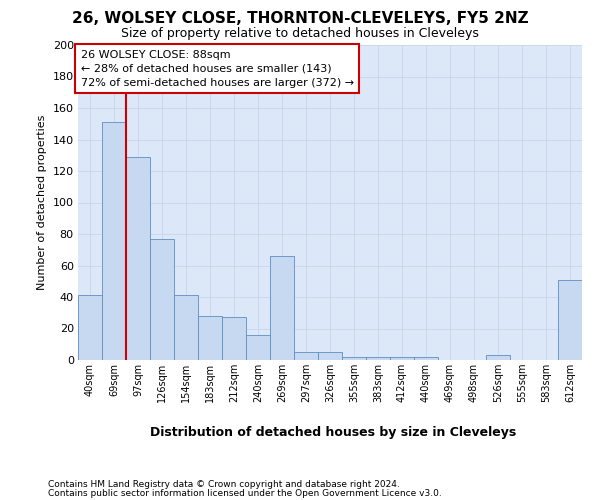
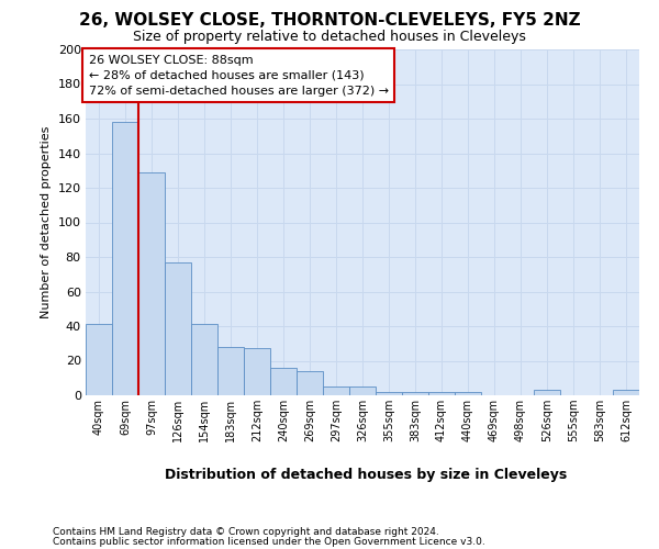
69sqm: 151 -> 158
269sqm: 66 -> 14
612sqm: 51 -> 3
